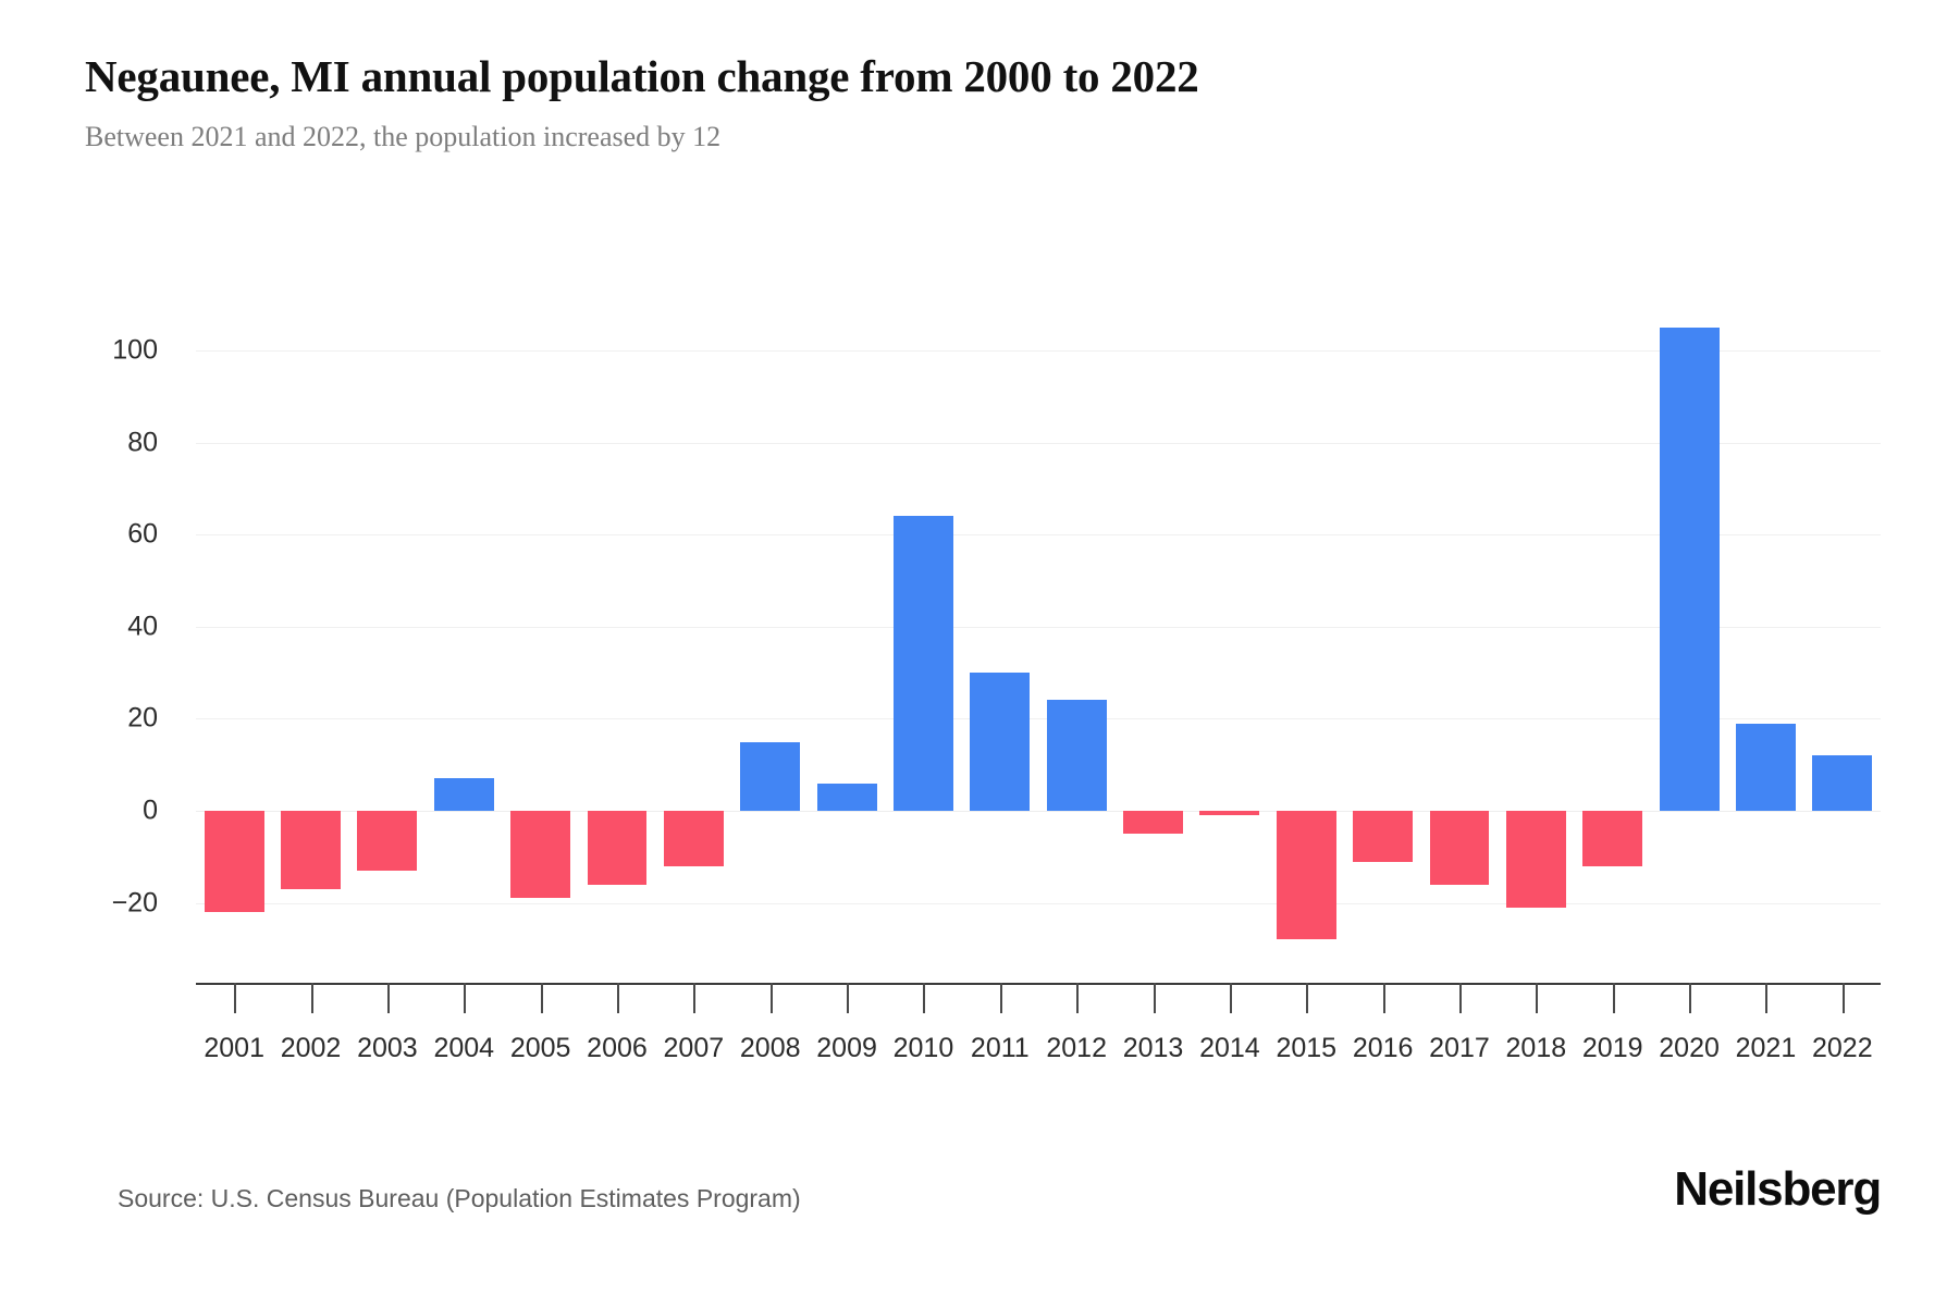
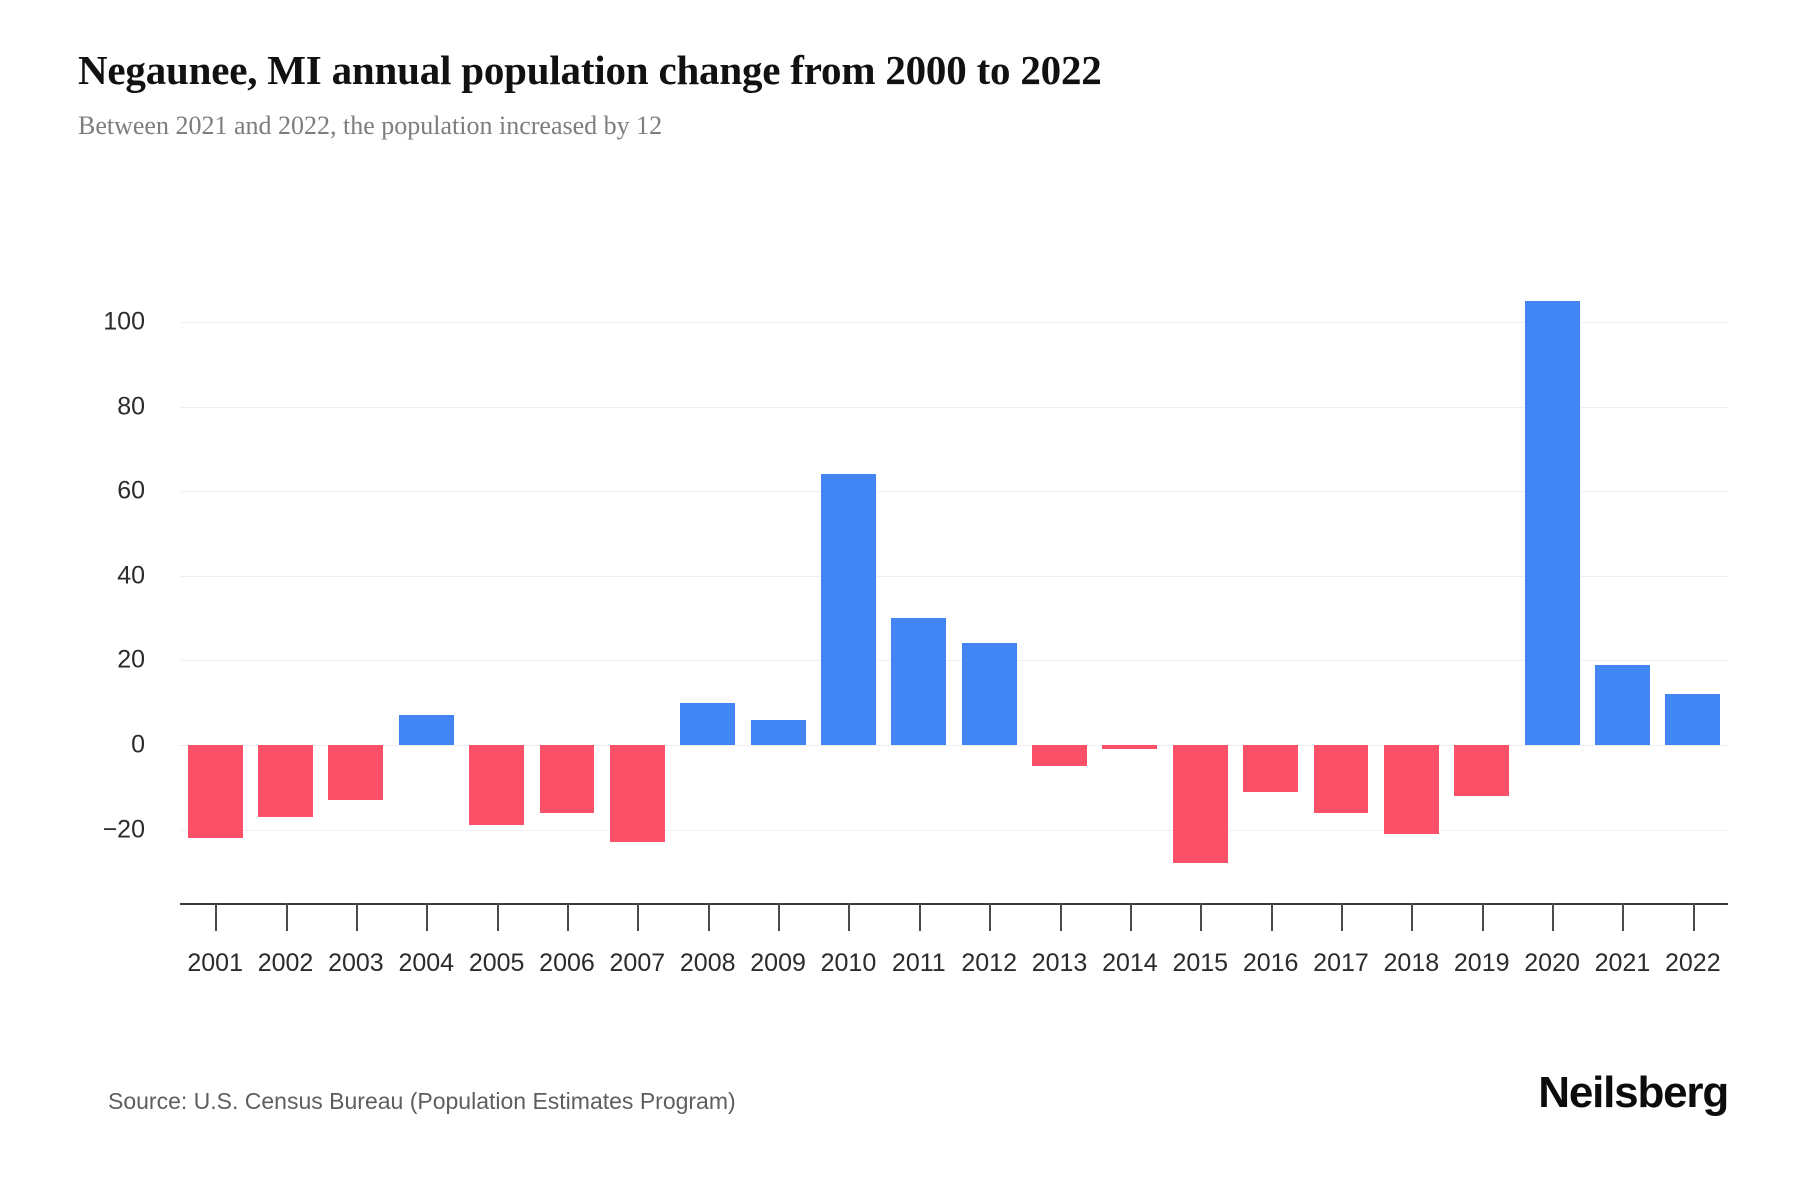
2007: -12 -> -23
2008: 15 -> 10
